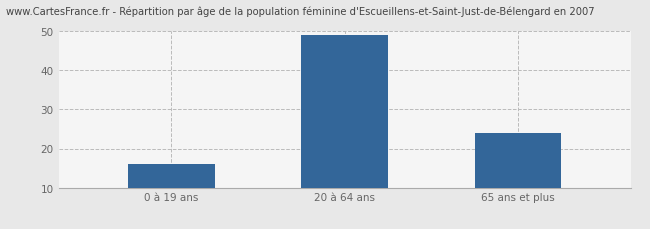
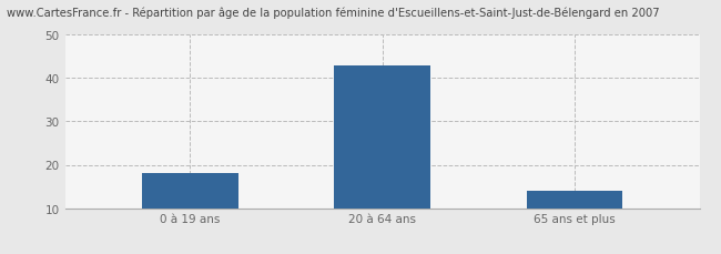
0 à 19 ans: 16 -> 18
20 à 64 ans: 49 -> 43
65 ans et plus: 24 -> 14
